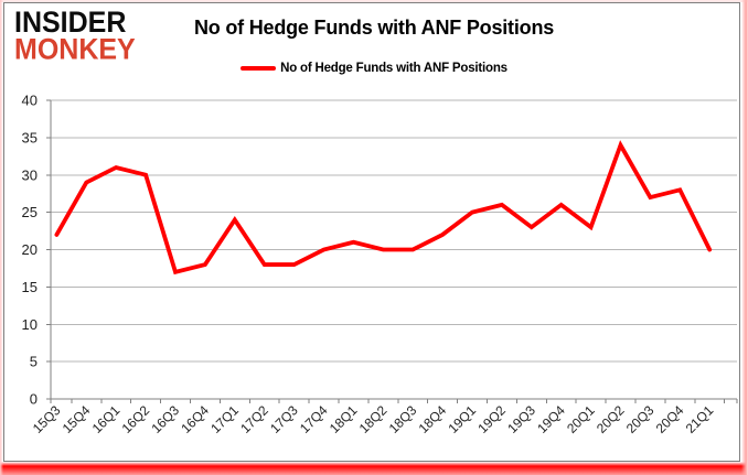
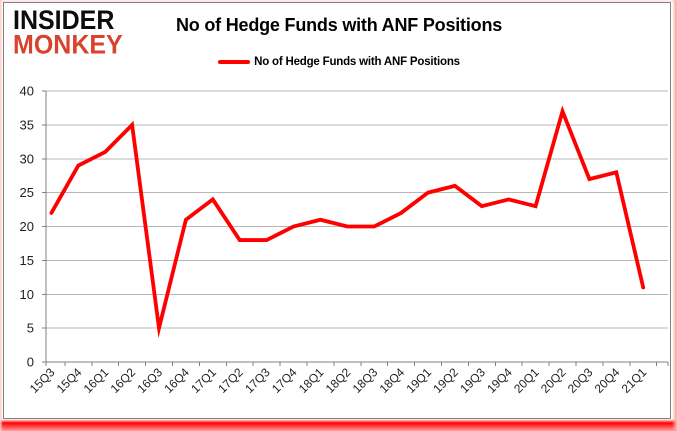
16Q2: 30 -> 35
16Q3: 17 -> 5
16Q4: 18 -> 21
19Q4: 26 -> 24
20Q2: 34 -> 37
21Q1: 20 -> 11
